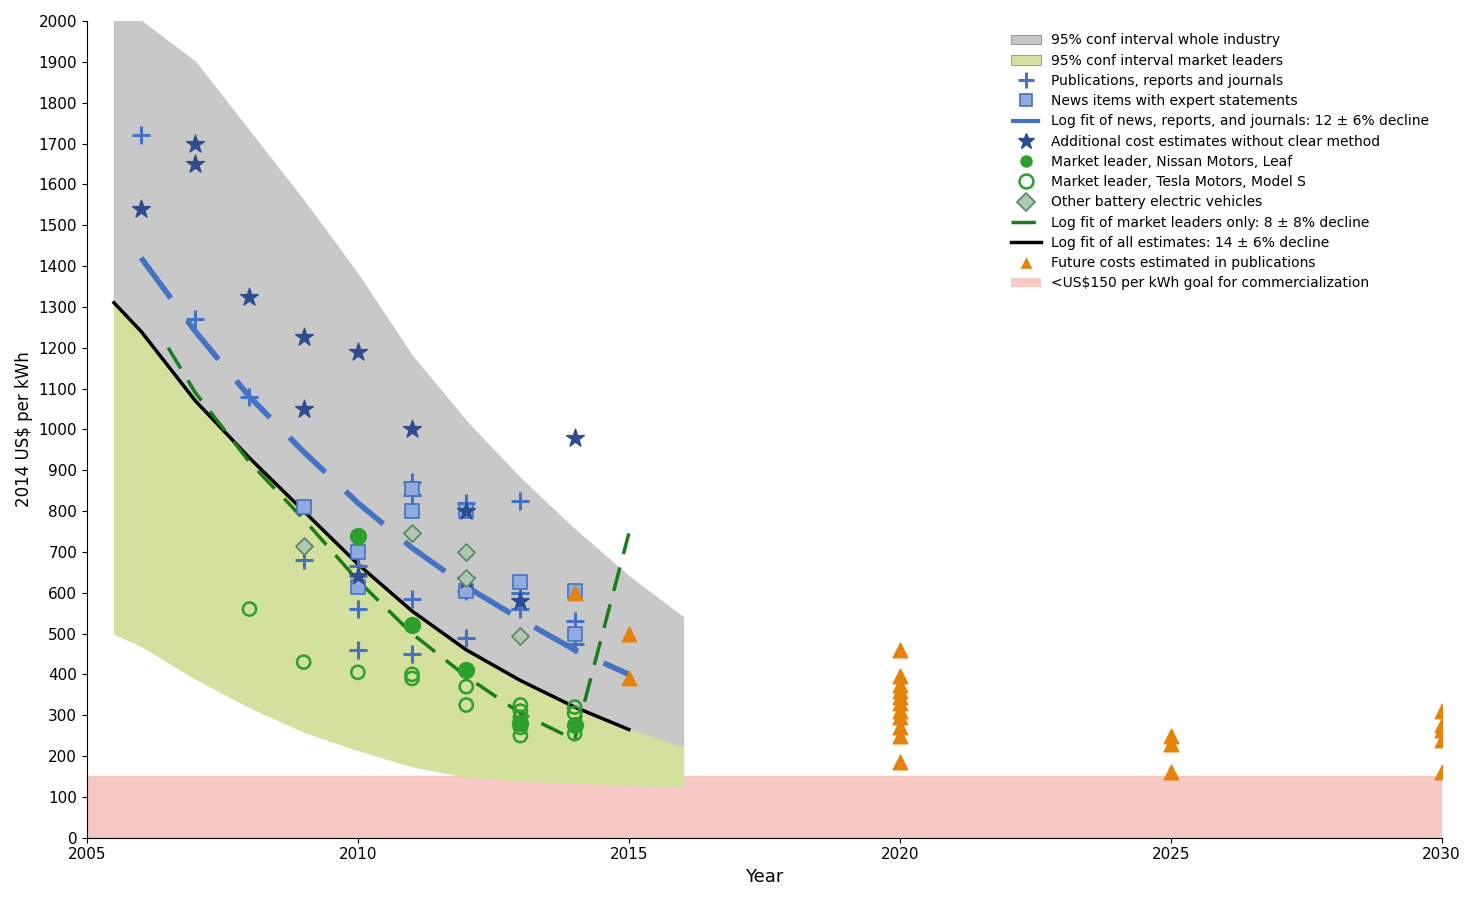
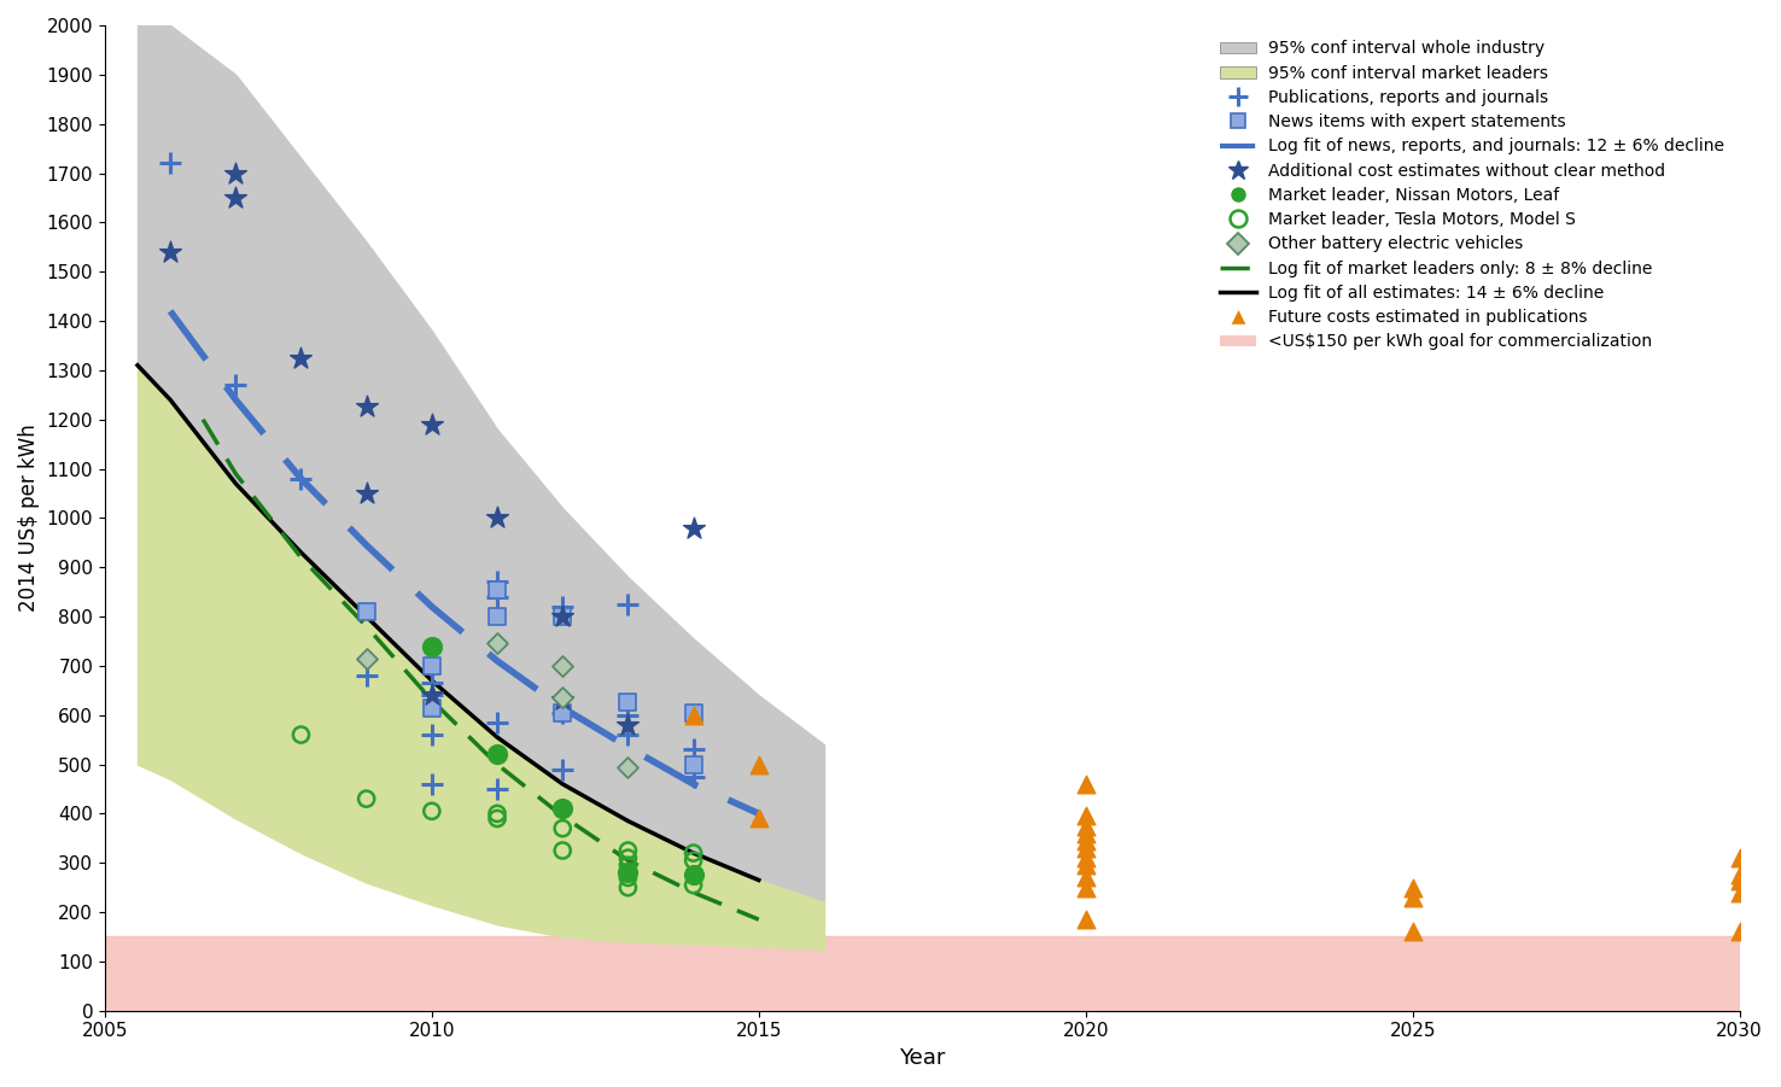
Log fit of market leaders only: 8 ± 8% decline/2015: 745 -> 185
